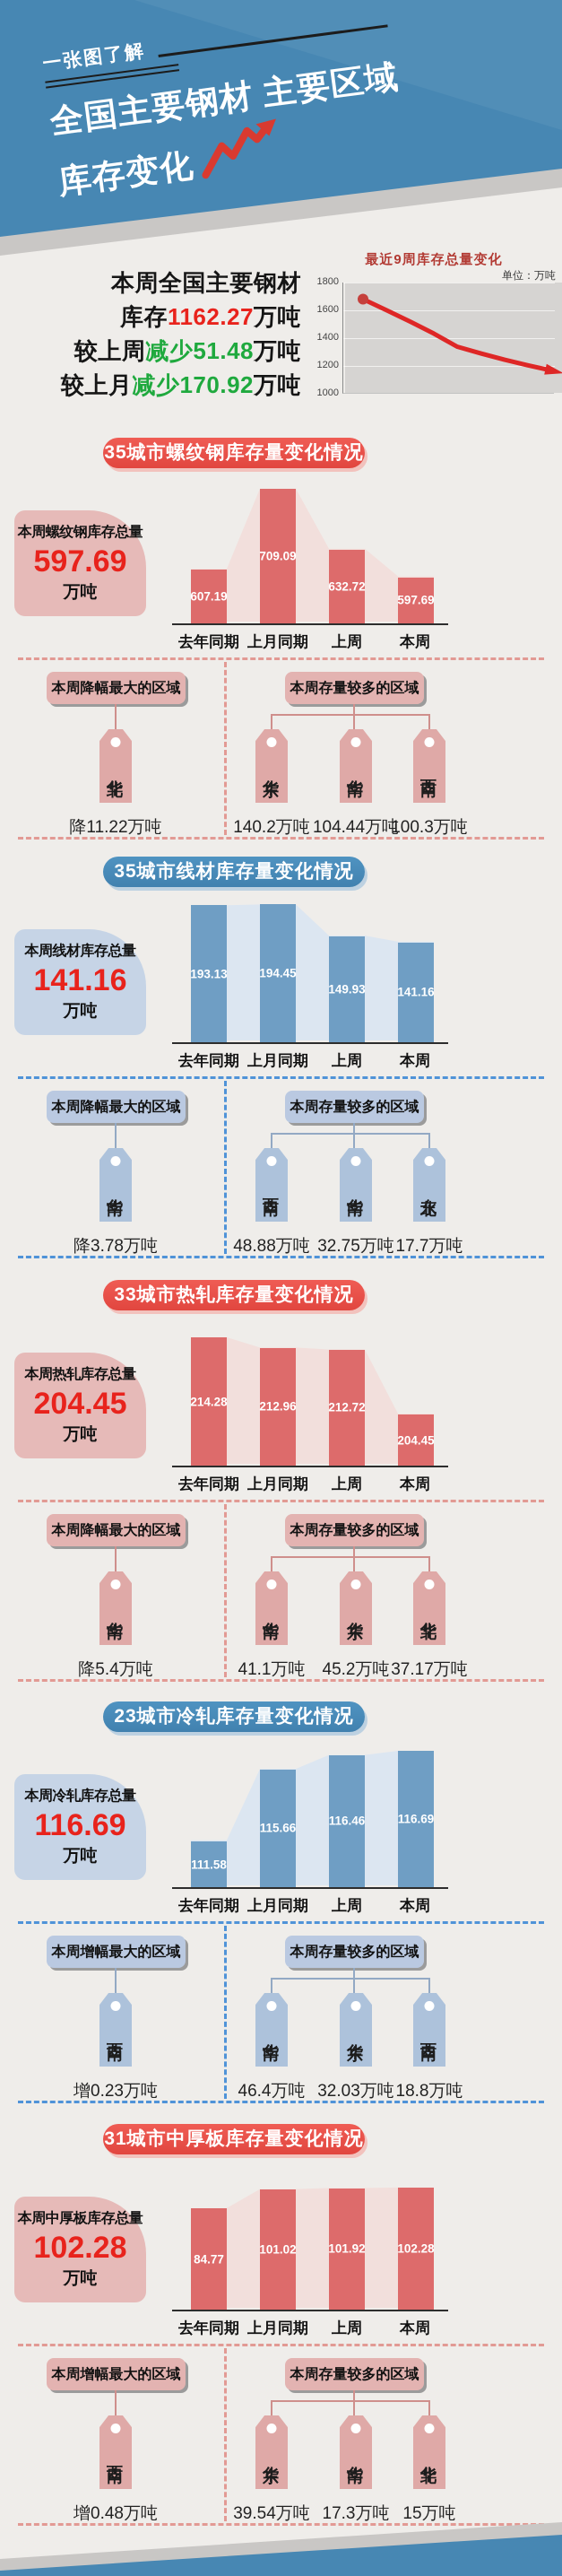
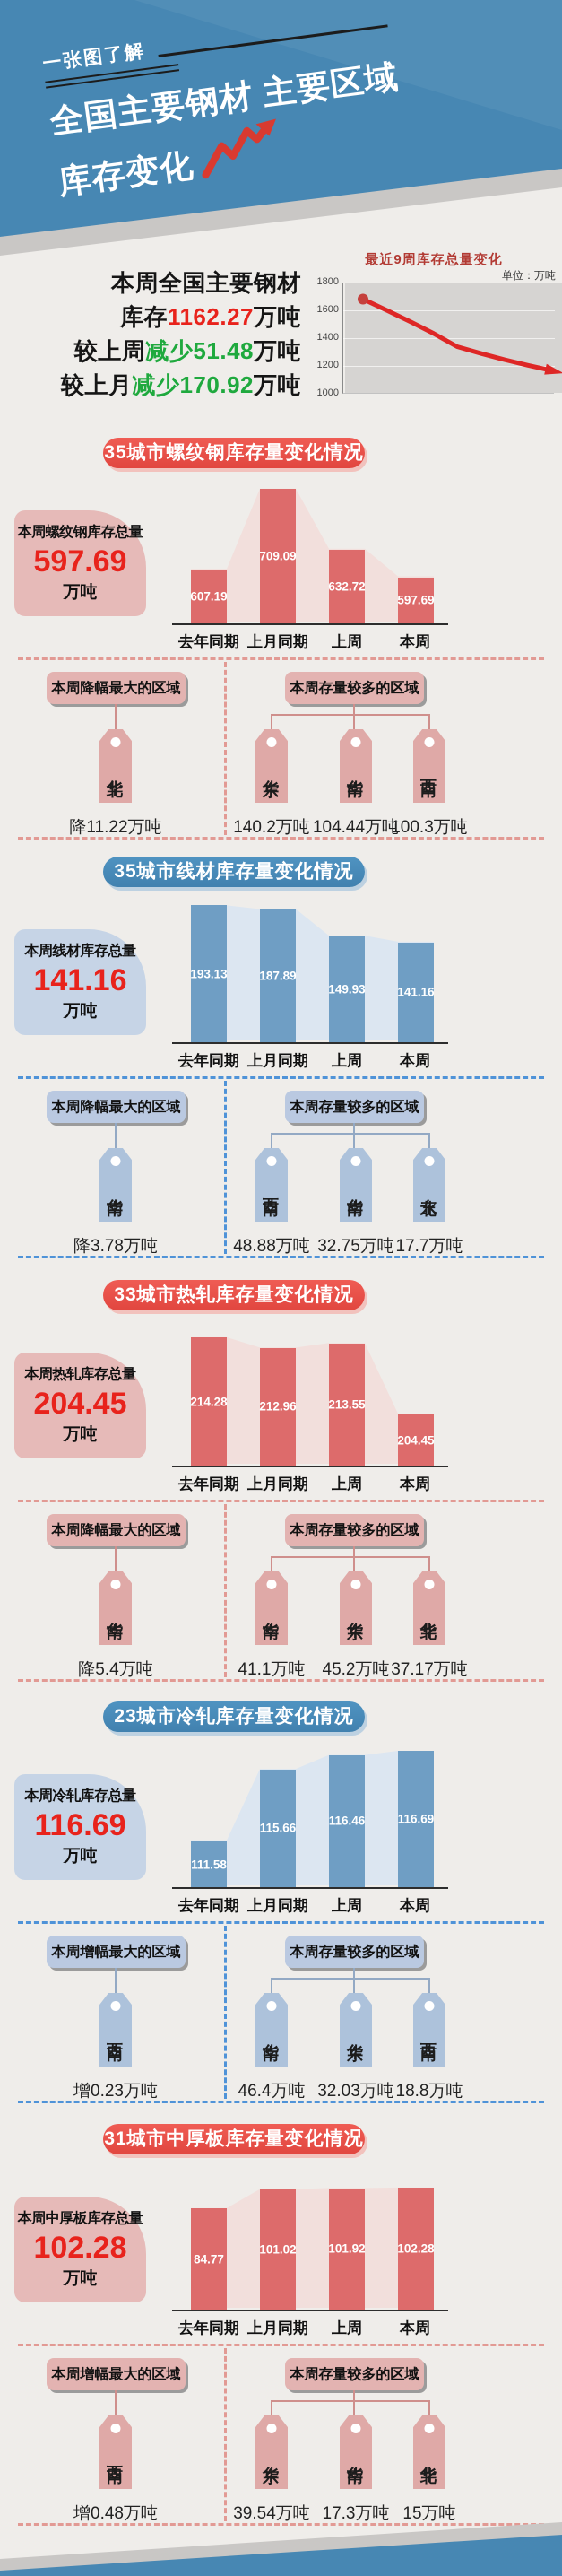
35城市线材库存量变化情况/上月同期: 194.45 -> 187.89
33城市热轧库存量变化情况/上周: 212.72 -> 213.55
